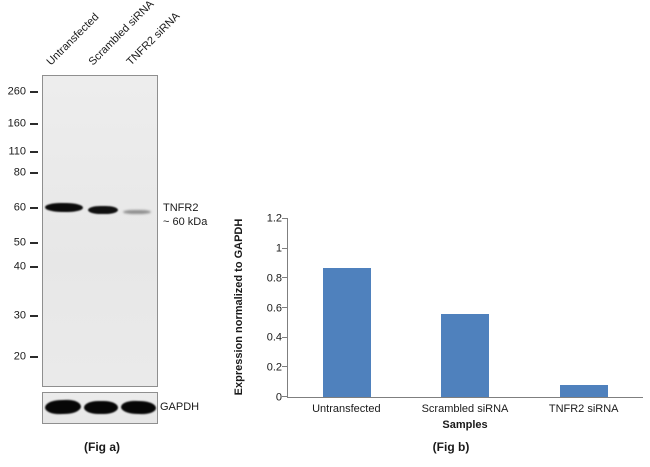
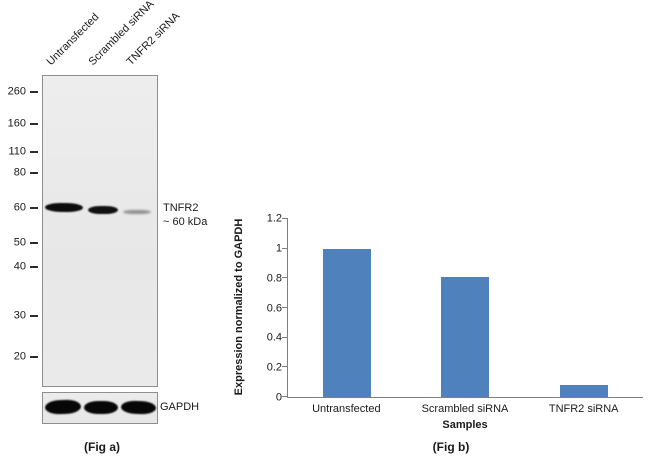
Untransfected: 0.87 -> 1.00
Scrambled siRNA: 0.56 -> 0.81
